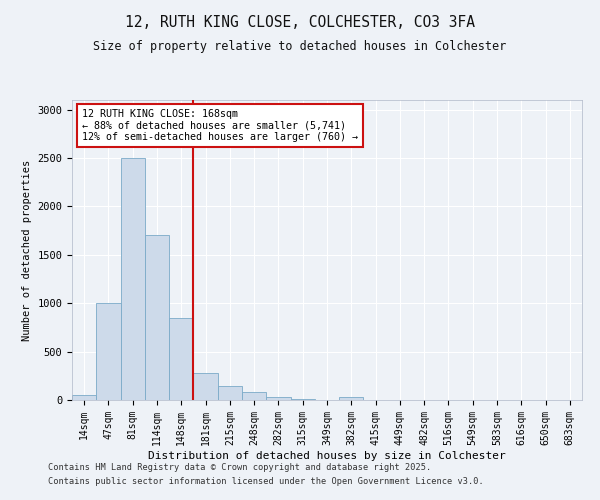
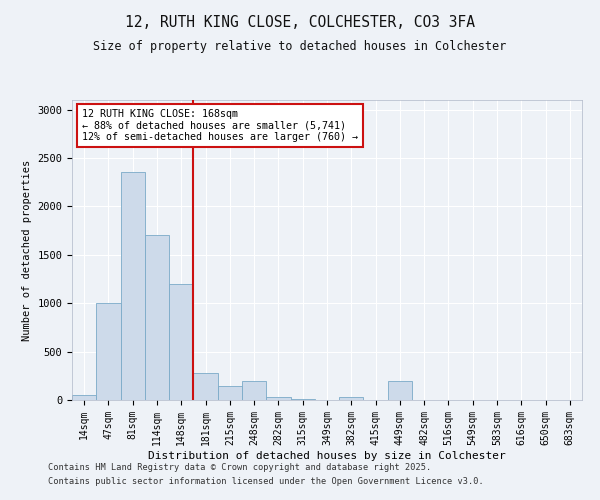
81sqm: 2500 -> 2360
148sqm: 850 -> 1200
248sqm: 80 -> 200
449sqm: 0 -> 200
